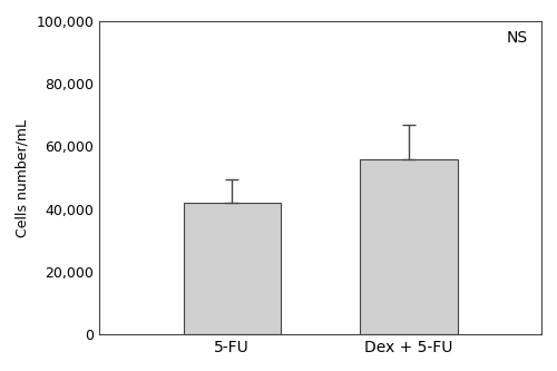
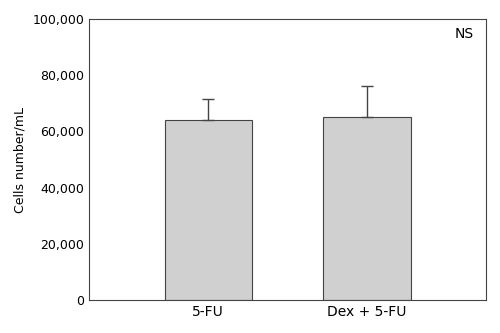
5-FU: 42,000 -> 64,000
Dex + 5-FU: 56,000 -> 65,000
